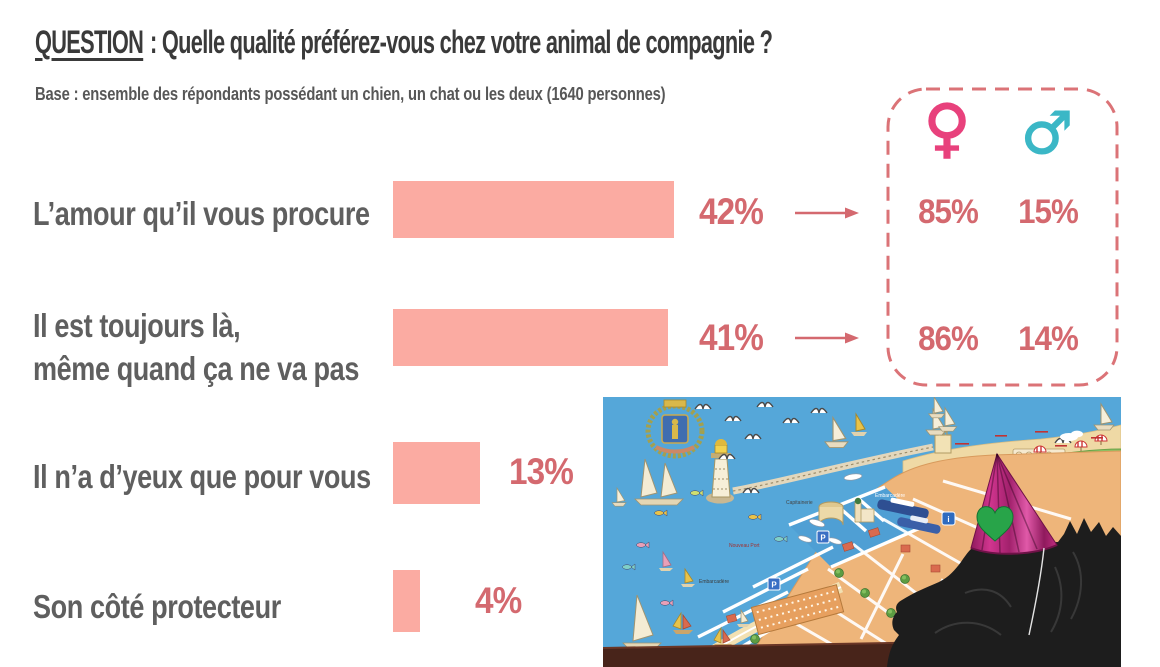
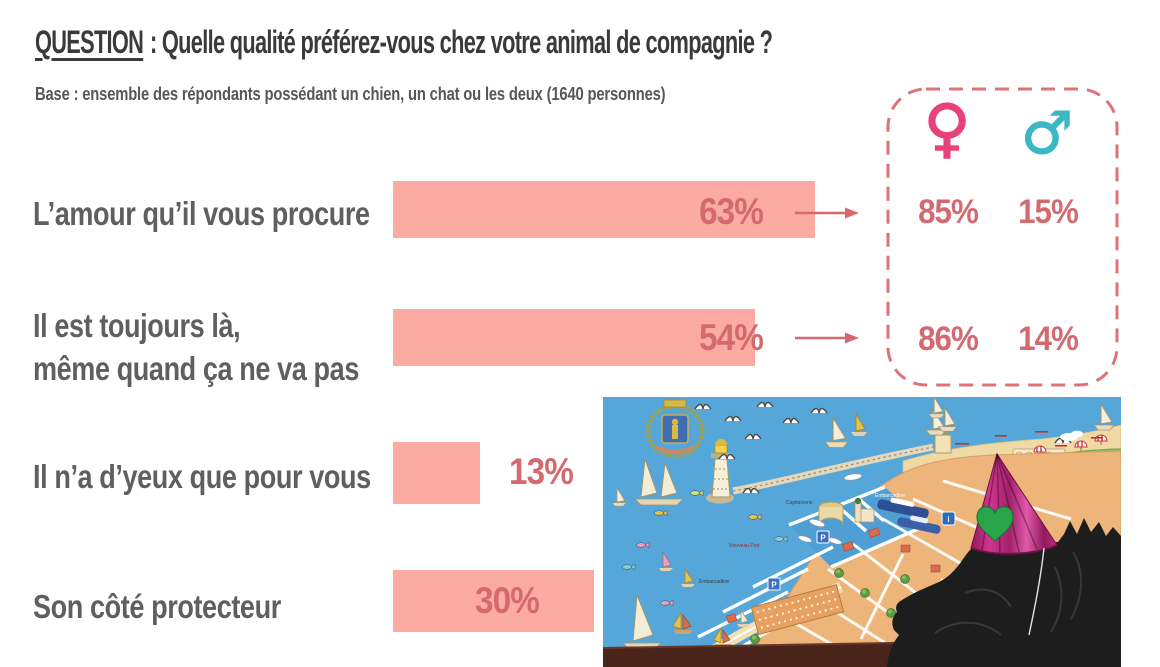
L’amour qu’il vous procure: 42% -> 63%
Il est toujours là, même quand ça ne va pas: 41% -> 54%
Son côté protecteur: 4% -> 30%
